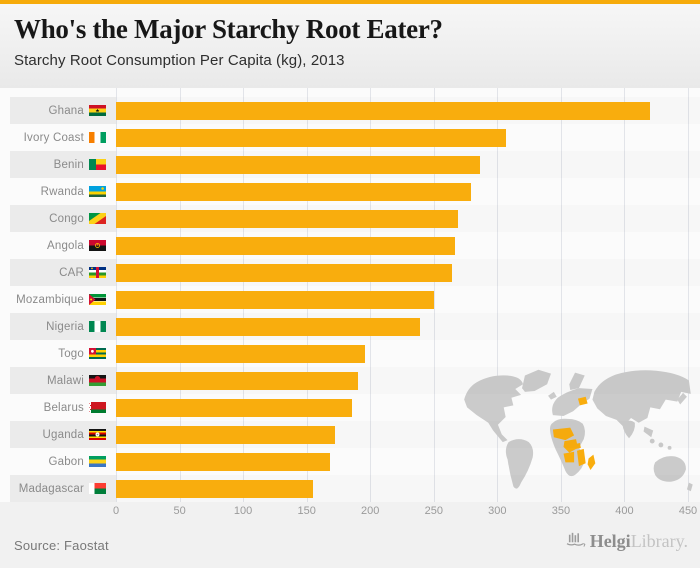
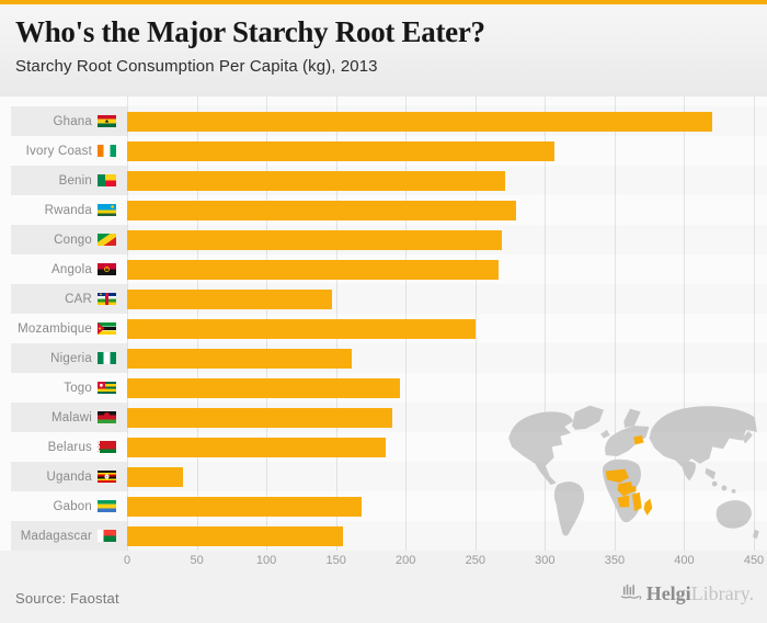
Benin: 286 -> 271
CAR: 264 -> 147
Nigeria: 239 -> 161
Uganda: 172 -> 40
